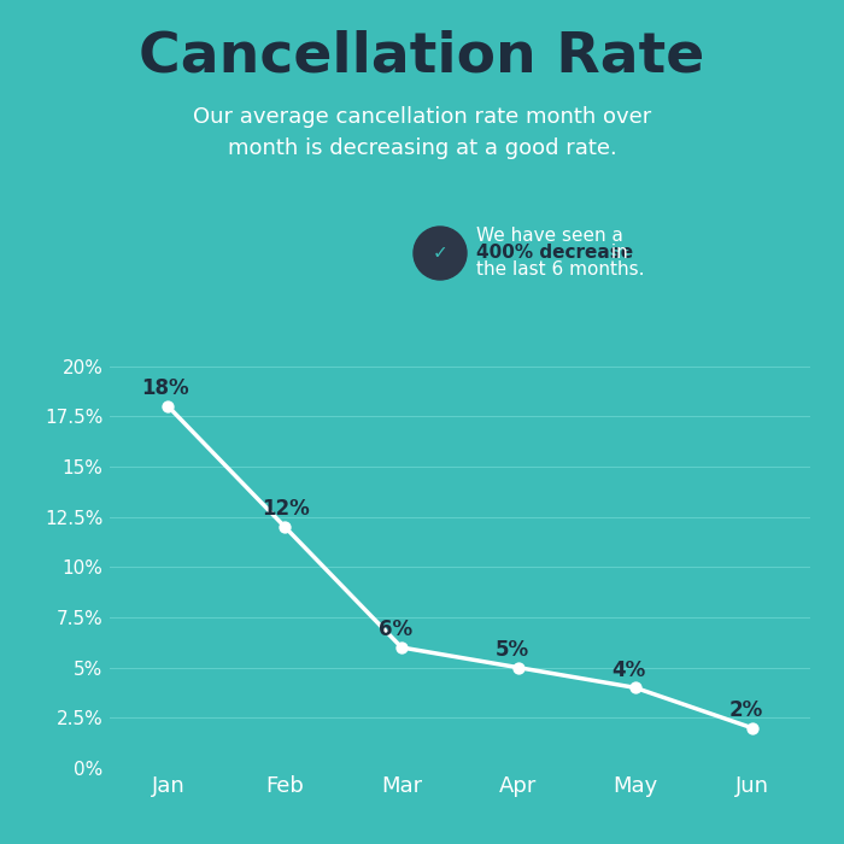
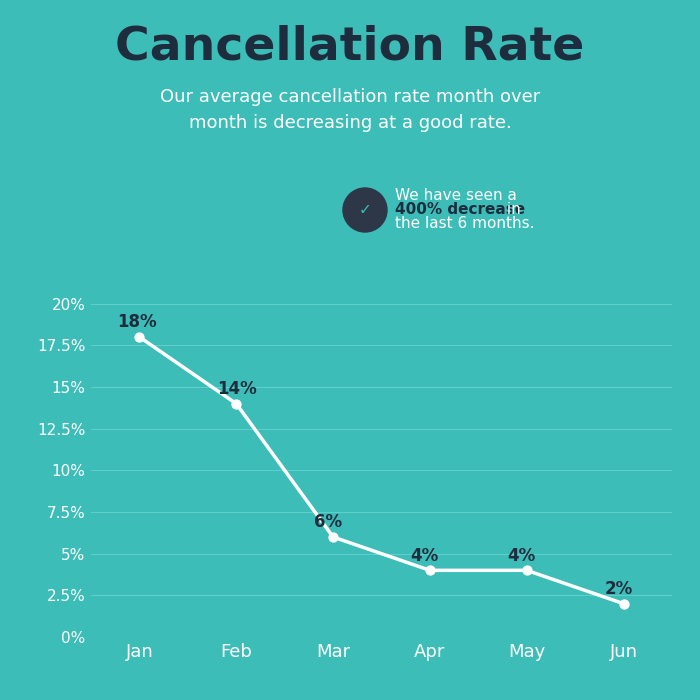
Feb: 12% -> 14%
Apr: 5% -> 4%
